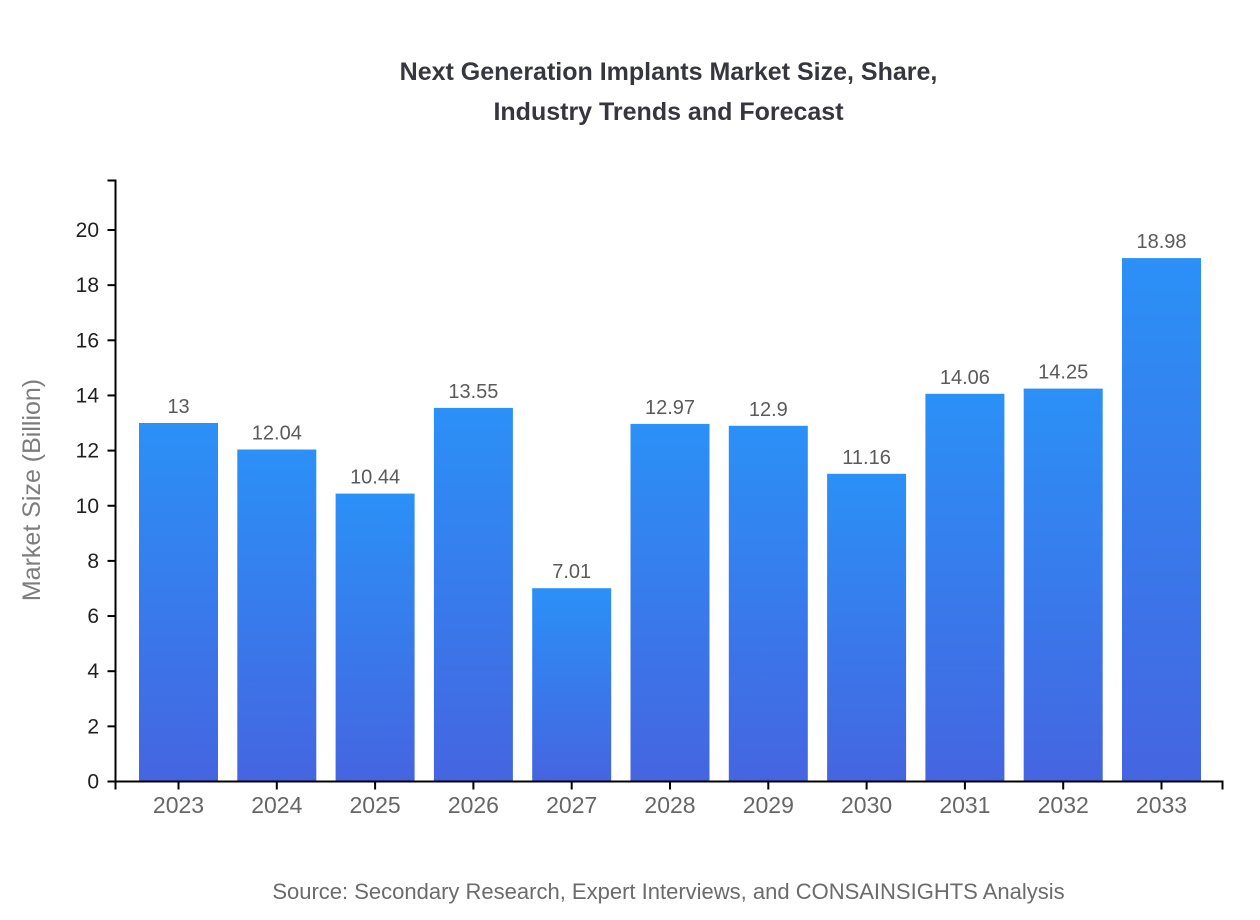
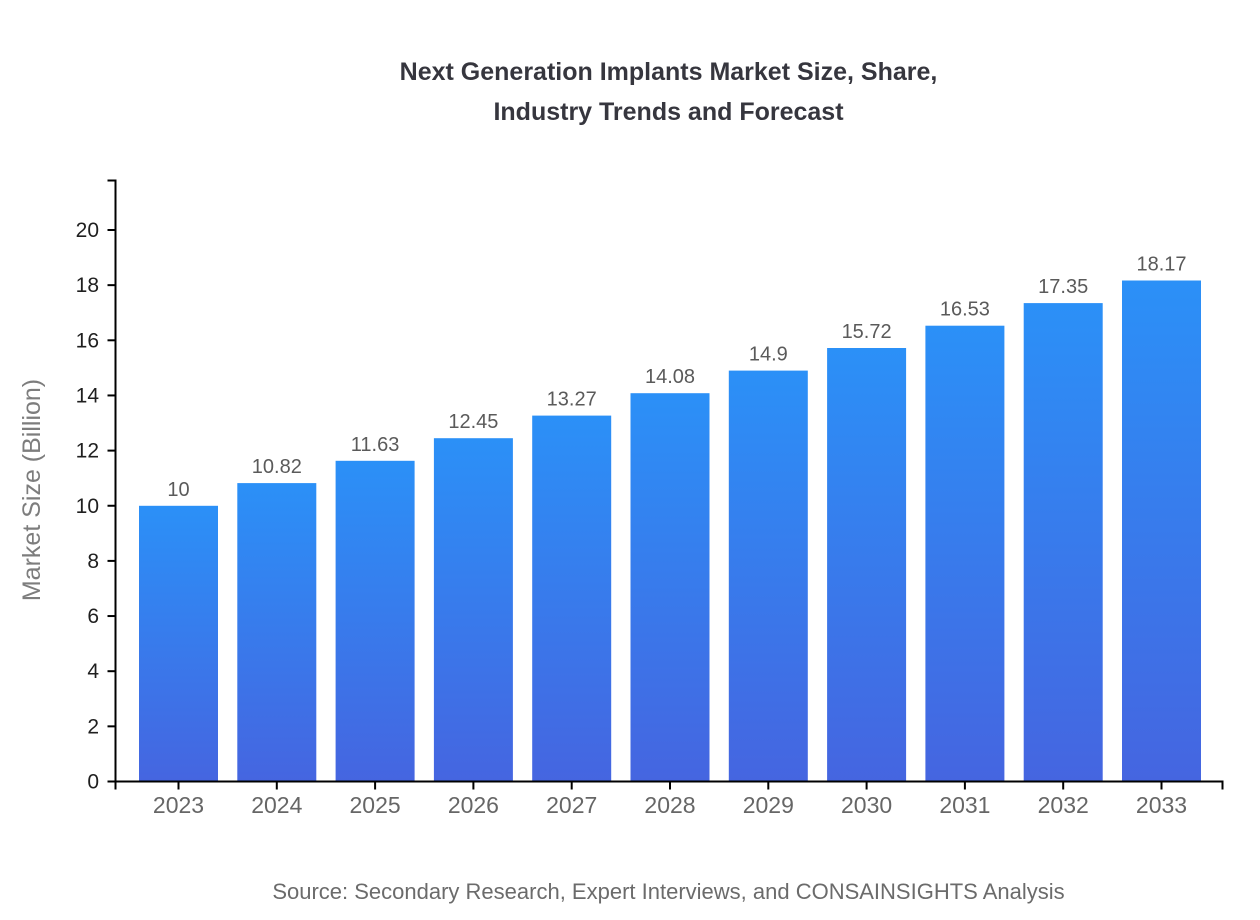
2023: 13 -> 10
2024: 12.04 -> 10.82
2025: 10.44 -> 11.63
2026: 13.55 -> 12.45
2027: 7.01 -> 13.27
2028: 12.97 -> 14.08
2029: 12.9 -> 14.9
2030: 11.16 -> 15.72
2031: 14.06 -> 16.53
2032: 14.25 -> 17.35
2033: 18.98 -> 18.17
